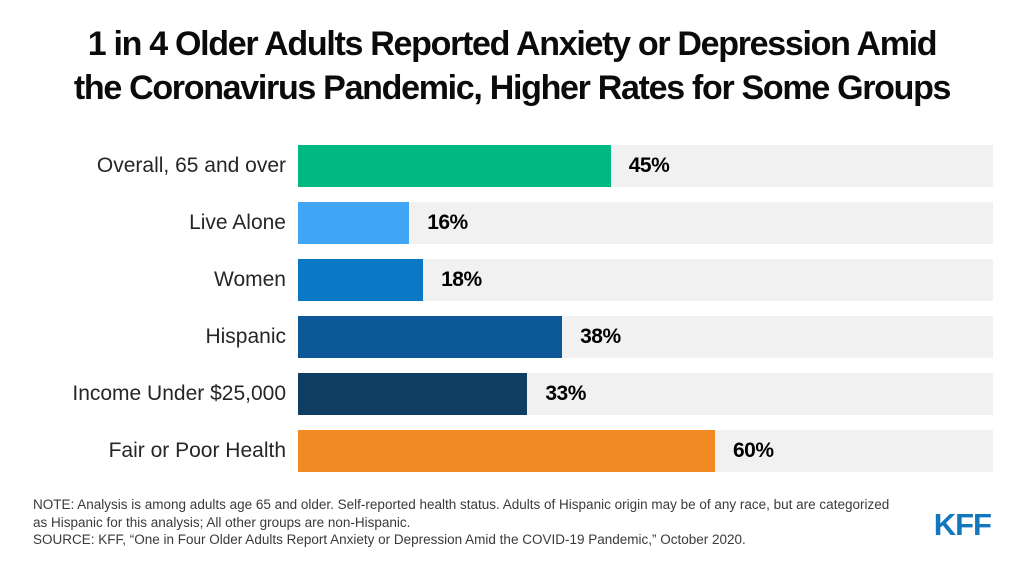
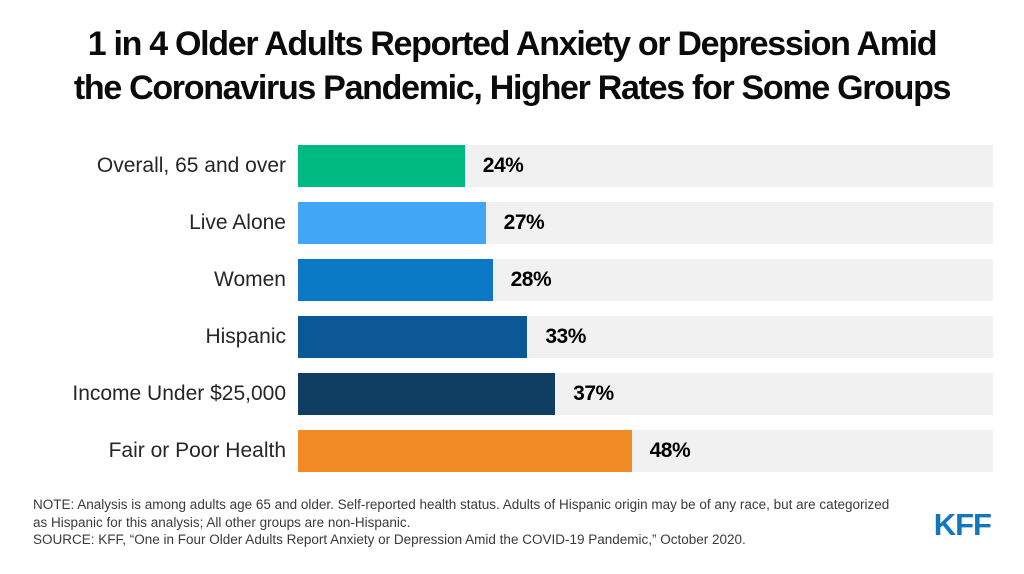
Overall, 65 and over: 45% -> 24%
Live Alone: 16% -> 27%
Women: 18% -> 28%
Hispanic: 38% -> 33%
Income Under $25,000: 33% -> 37%
Fair or Poor Health: 60% -> 48%
